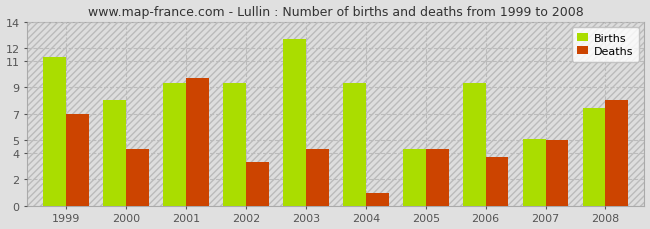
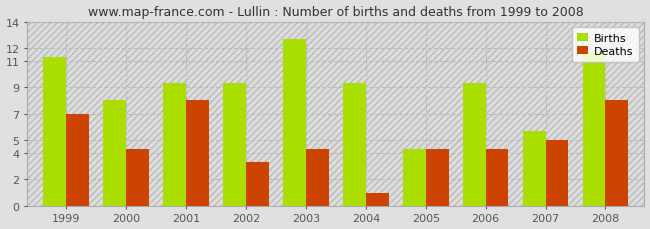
Deaths/2001: 9.7 -> 8.0
Deaths/2006: 3.7 -> 4.3
Births/2007: 5.1 -> 5.7
Births/2008: 7.4 -> 11.7
